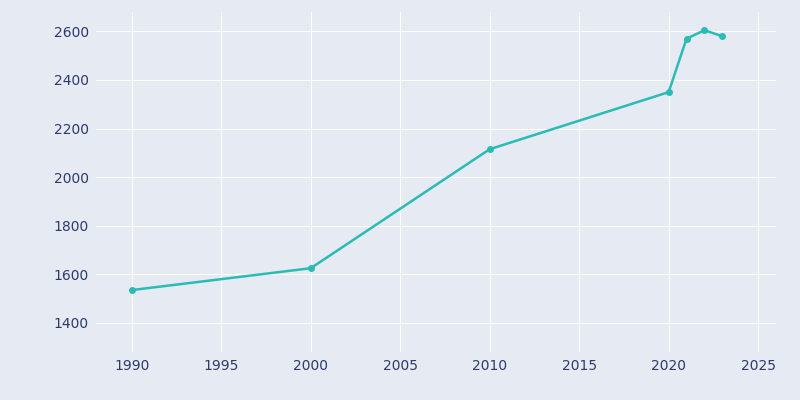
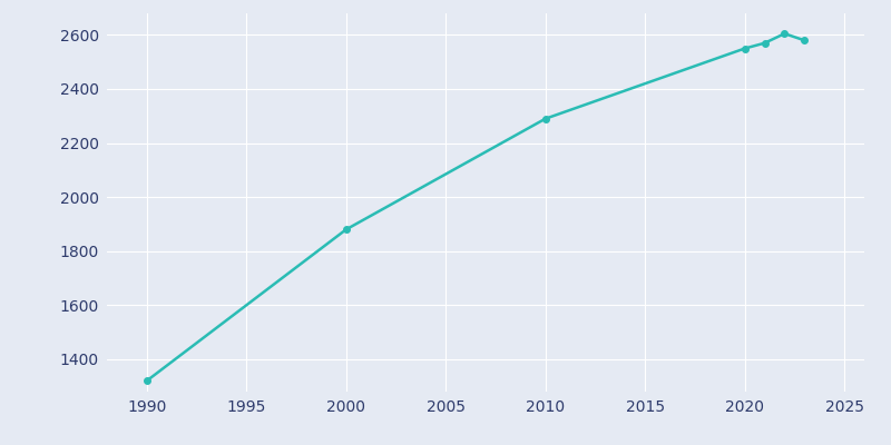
1990: 1535 -> 1320
2000: 1625 -> 1880
2010: 2115 -> 2290
2020: 2350 -> 2550
